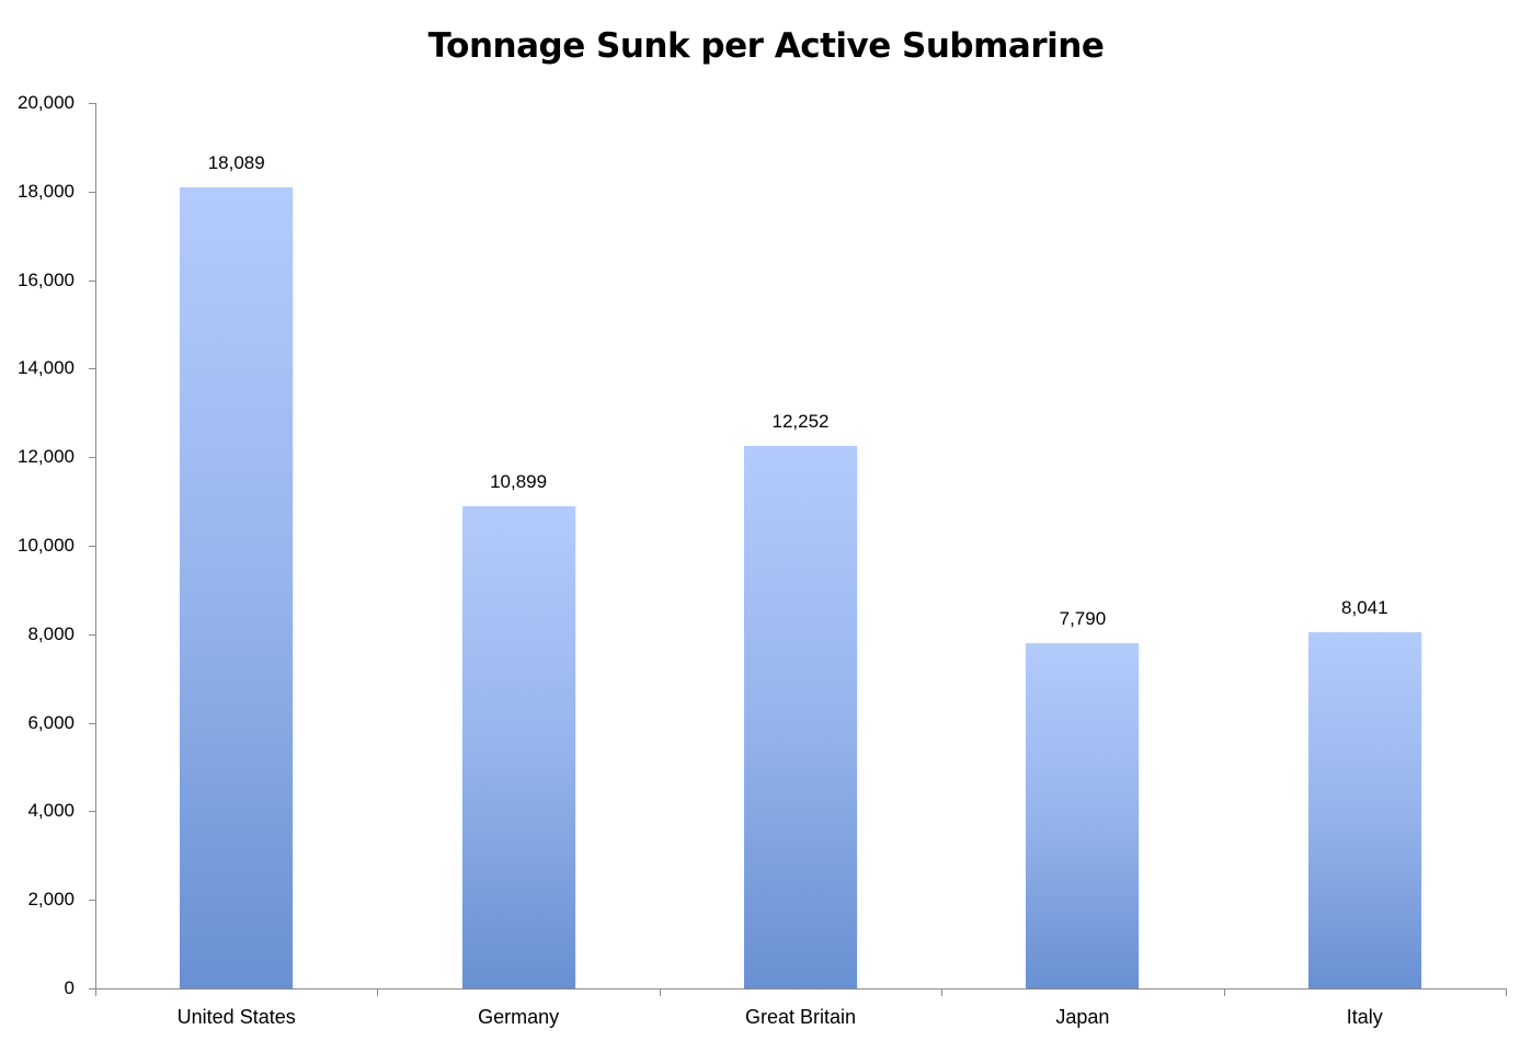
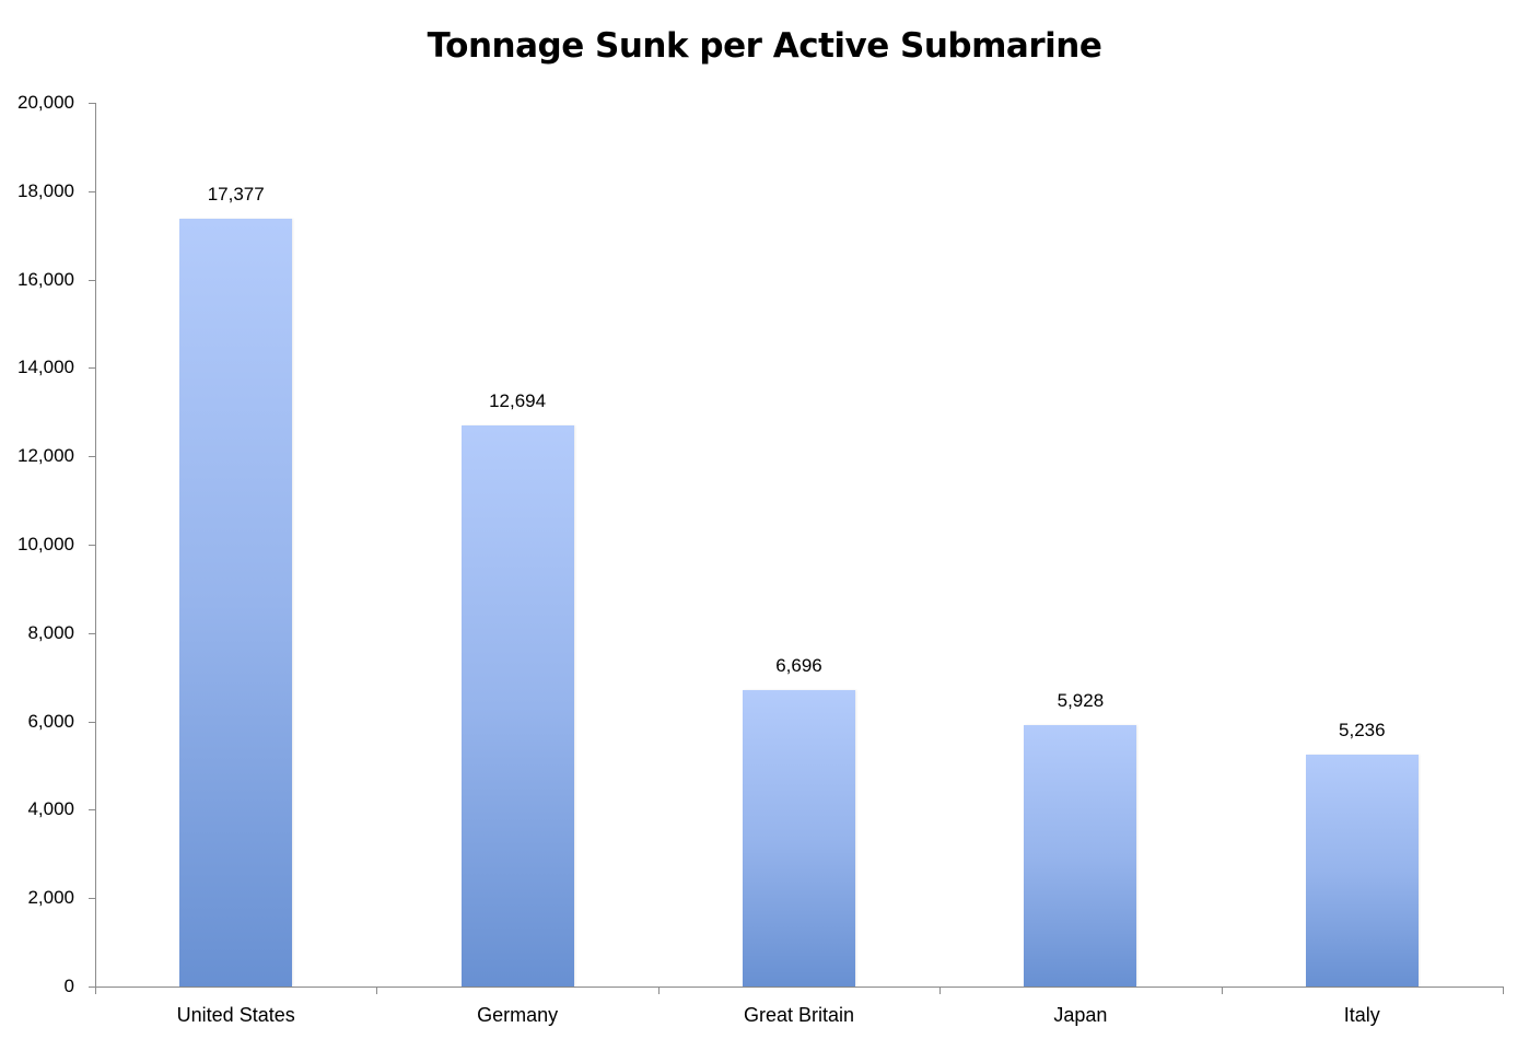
United States: 18,089 -> 17,377
Germany: 10,899 -> 12,694
Great Britain: 12,252 -> 6,696
Japan: 7,790 -> 5,928
Italy: 8,041 -> 5,236
